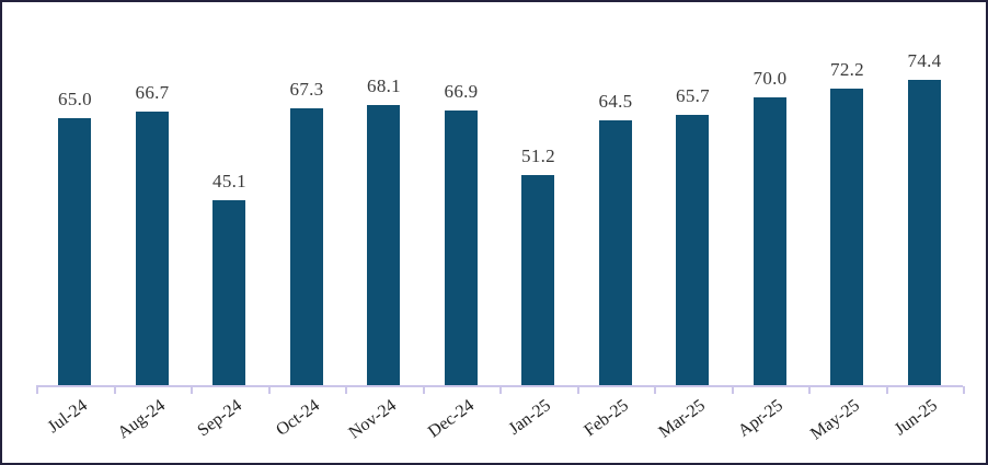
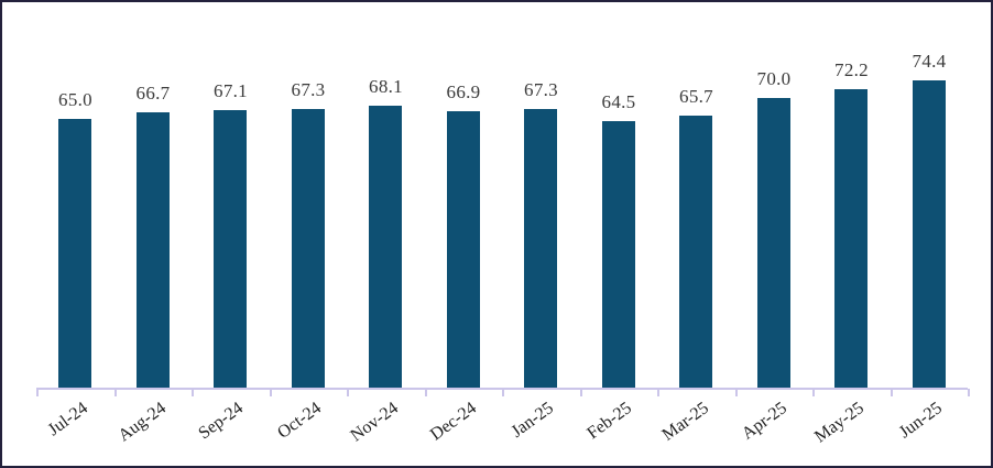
Sep-24: 45.1 -> 67.1
Jan-25: 51.2 -> 67.3
